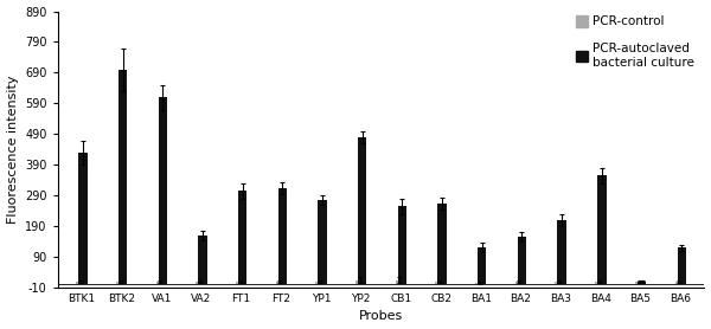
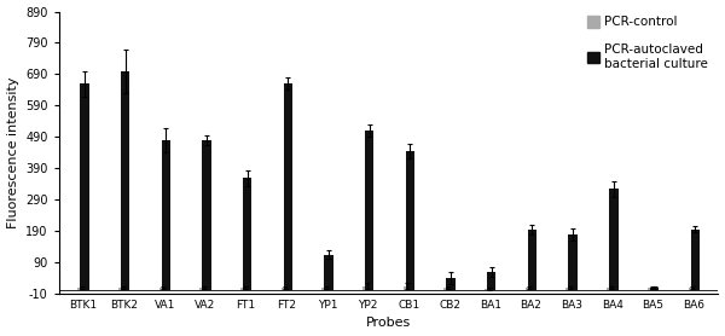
PCR-autoclaved bacterial culture/BTK1: 430 -> 660
PCR-autoclaved bacterial culture/VA1: 610 -> 480
PCR-autoclaved bacterial culture/VA2: 160 -> 480
PCR-autoclaved bacterial culture/FT1: 305 -> 360
PCR-autoclaved bacterial culture/FT2: 315 -> 660
PCR-autoclaved bacterial culture/YP1: 275 -> 115
PCR-autoclaved bacterial culture/YP2: 480 -> 510
PCR-autoclaved bacterial culture/CB1: 255 -> 445
PCR-autoclaved bacterial culture/CB2: 265 -> 40
PCR-autoclaved bacterial culture/BA1: 120 -> 60
PCR-autoclaved bacterial culture/BA2: 155 -> 195
PCR-autoclaved bacterial culture/BA3: 210 -> 180
PCR-autoclaved bacterial culture/BA4: 355 -> 325
PCR-autoclaved bacterial culture/BA6: 120 -> 195
